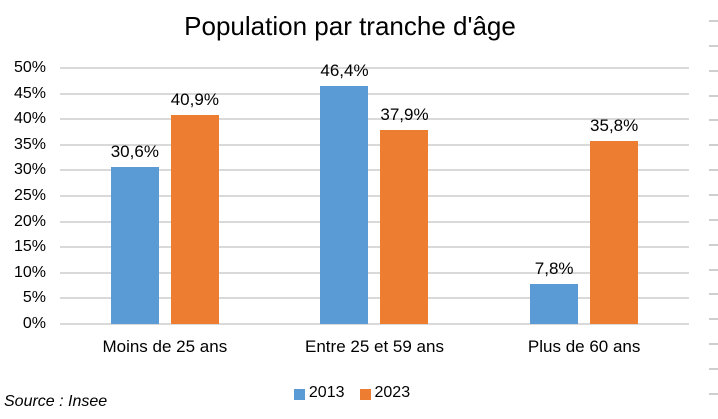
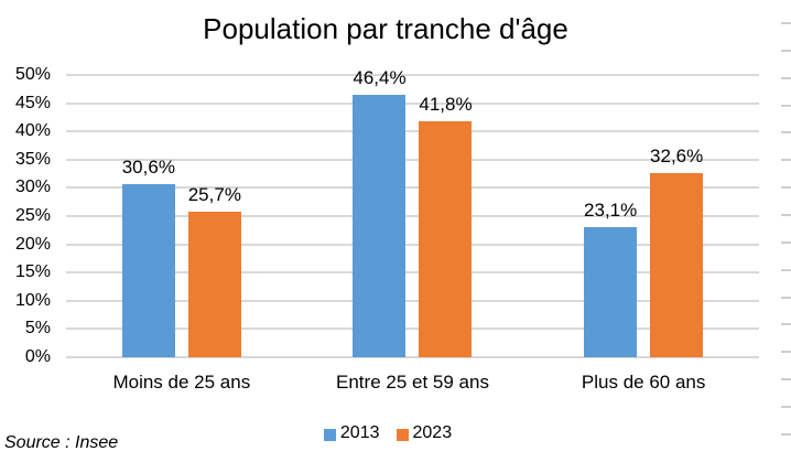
2023/Moins de 25 ans: 40,9% -> 25,7%
2023/Entre 25 et 59 ans: 37,9% -> 41,8%
2013/Plus de 60 ans: 7,8% -> 23,1%
2023/Plus de 60 ans: 35,8% -> 32,6%
